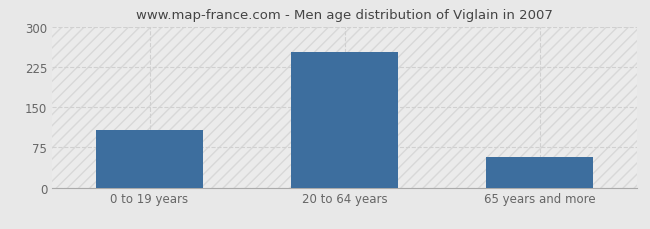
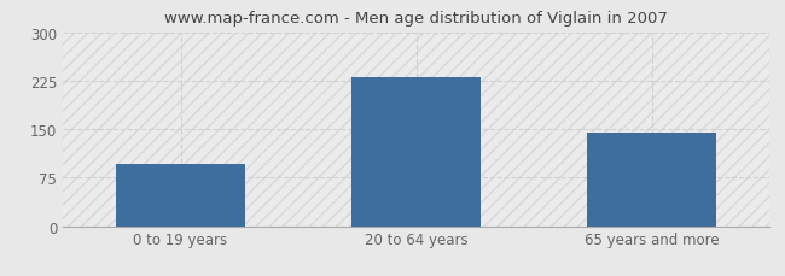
0 to 19 years: 107 -> 96
20 to 64 years: 253 -> 230
65 years and more: 57 -> 144
